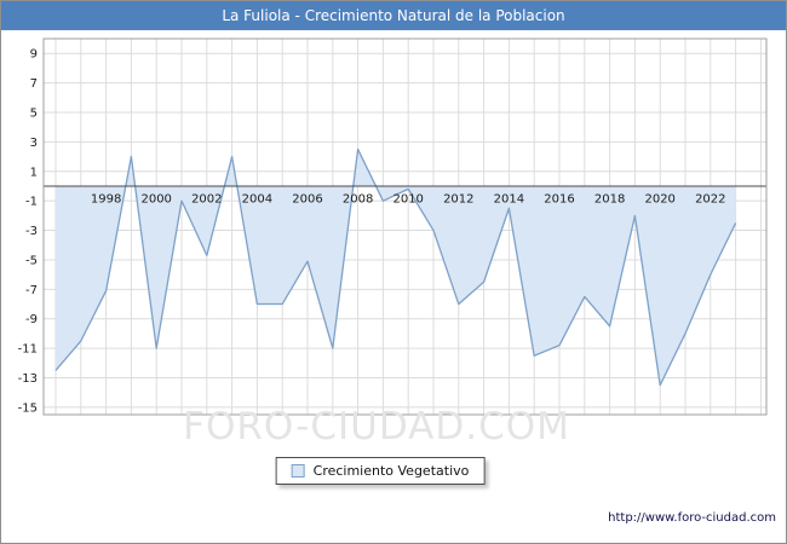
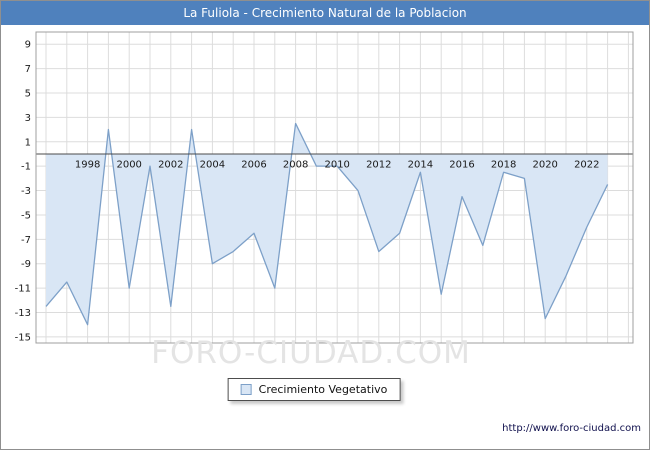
1998: -7.1 -> -14.0
2002: -4.7 -> -12.5
2004: -8.0 -> -9.0
2006: -5.1 -> -6.5
2010: -0.2 -> -1.0
2016: -10.8 -> -3.5
2018: -9.5 -> -1.5
